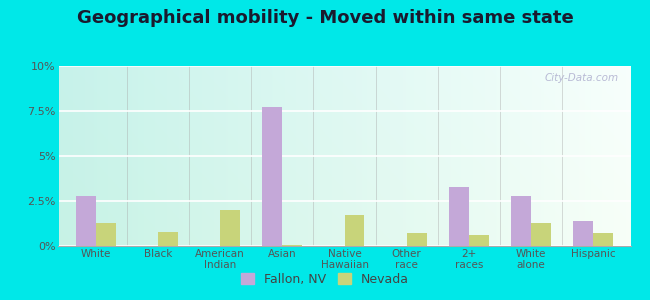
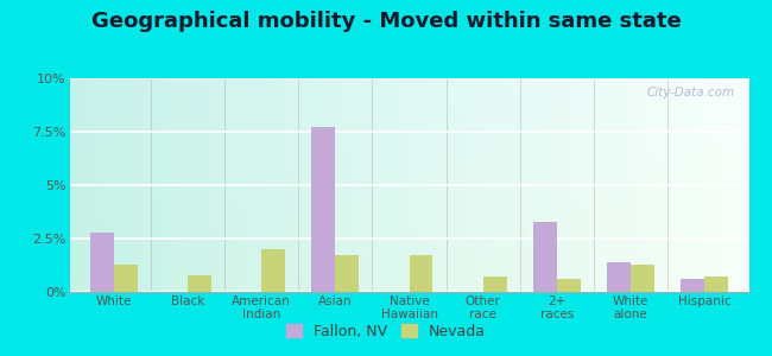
Nevada/Asian: 0.1% -> 1.7%
Fallon, NV/White alone: 2.8% -> 1.4%
Fallon, NV/Hispanic: 1.4% -> 0.6%
